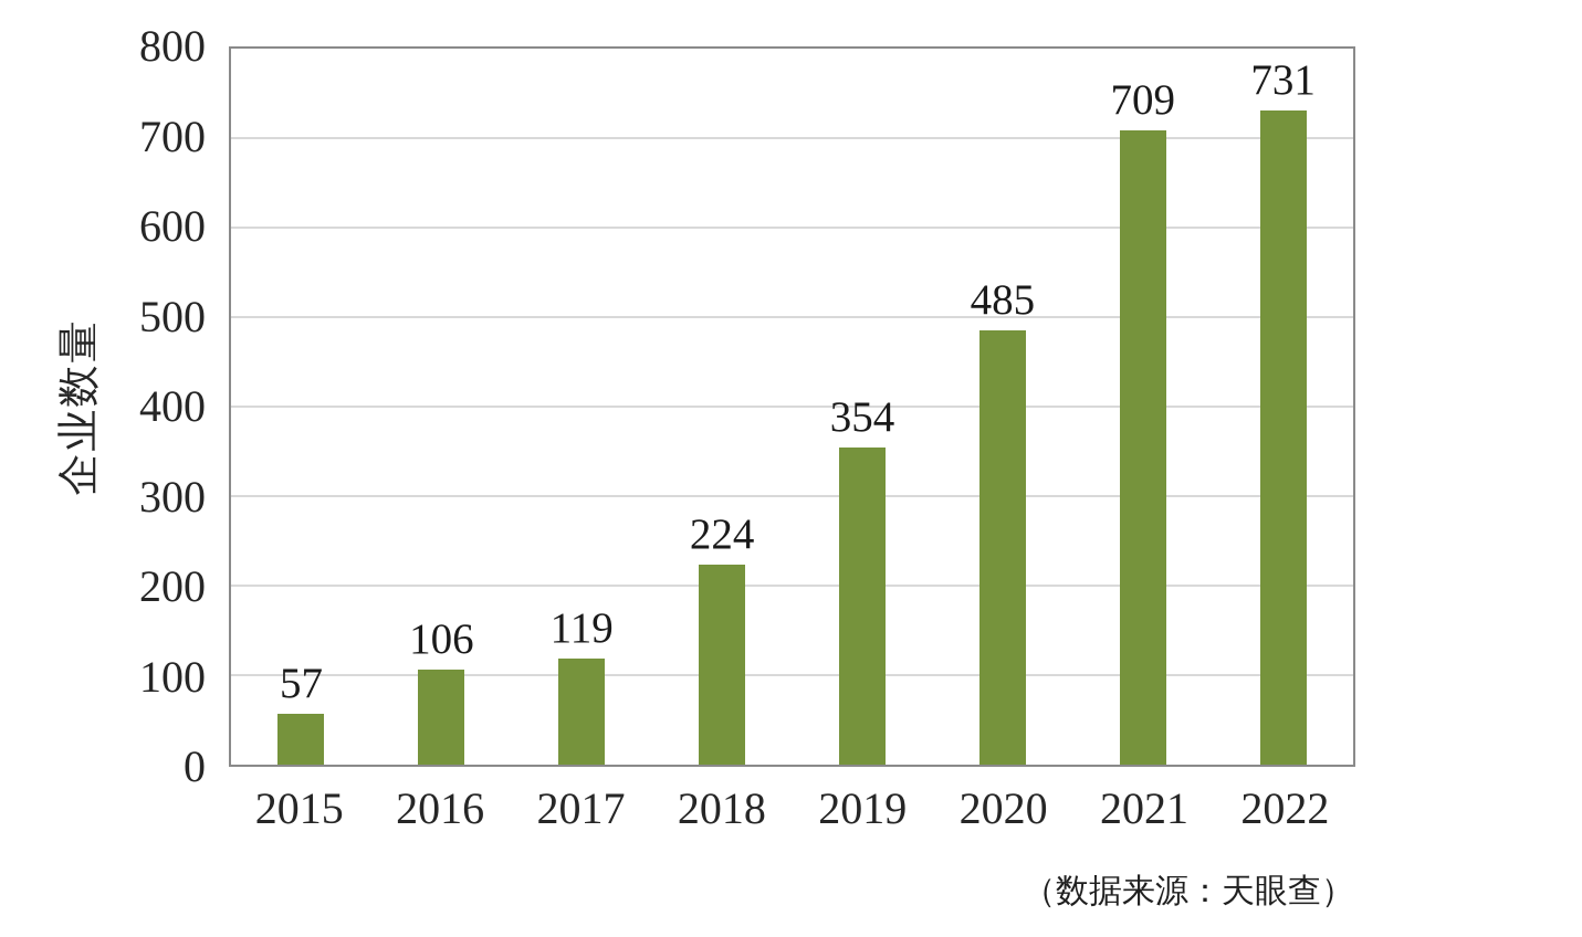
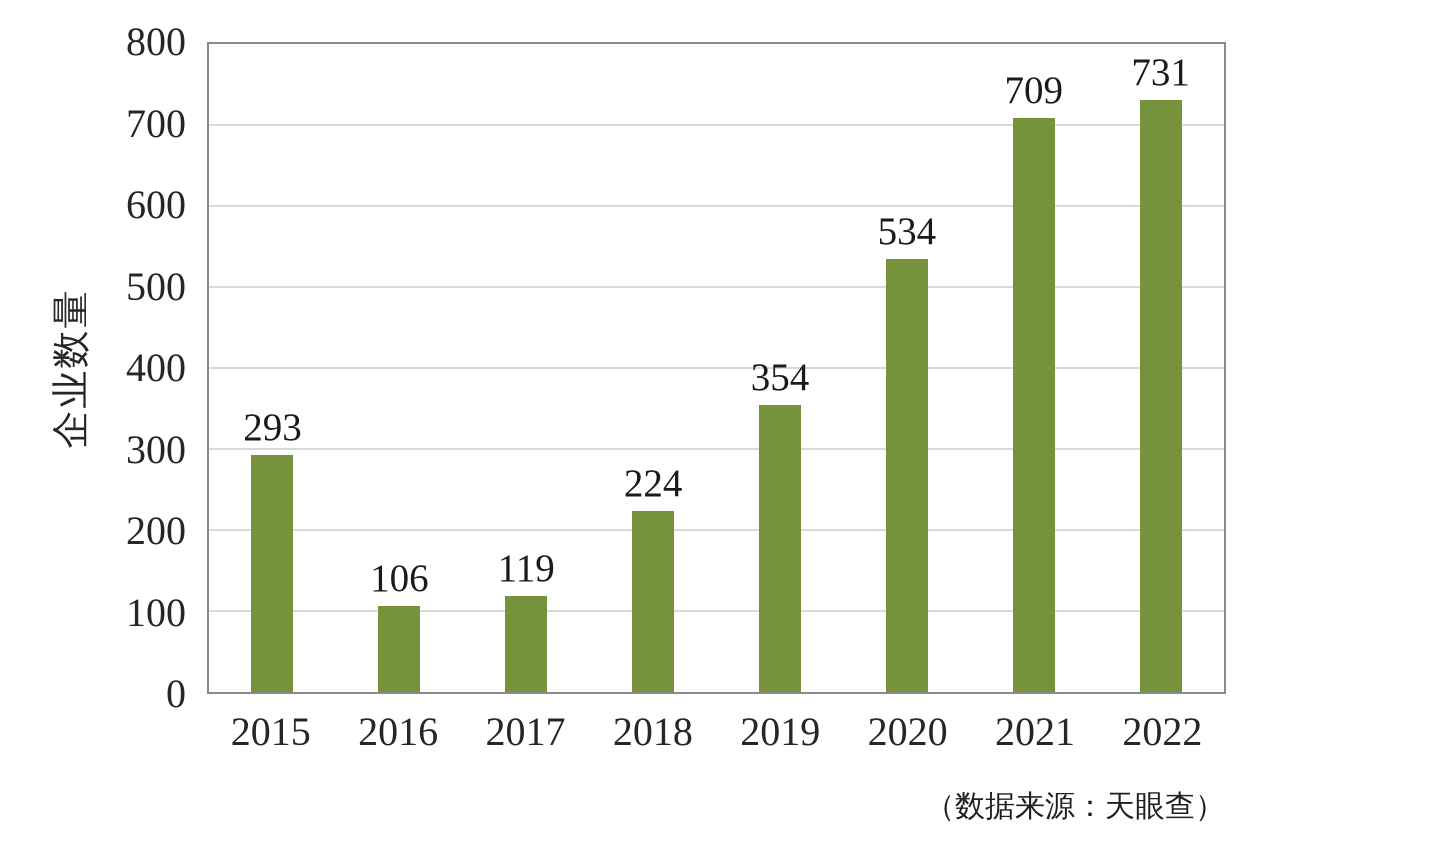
2015: 57 -> 293
2020: 485 -> 534
